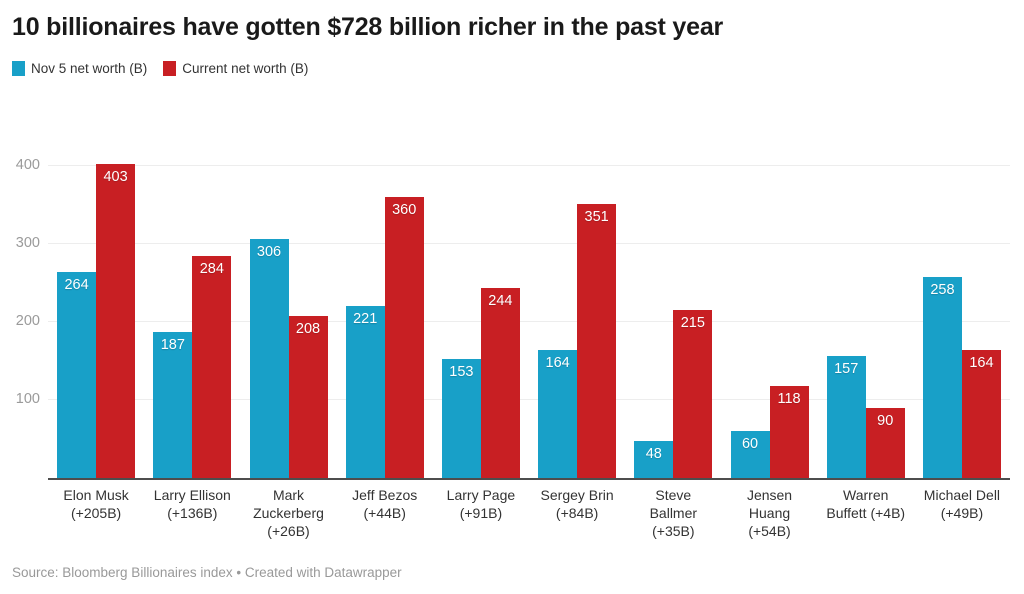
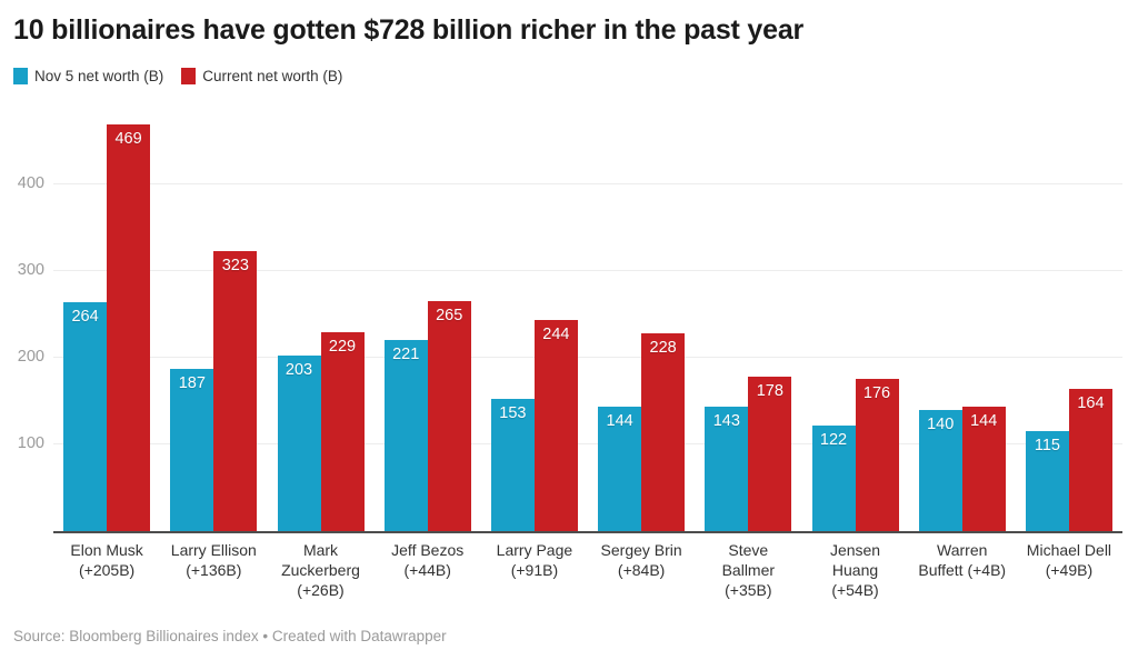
Current net worth (B)/Elon Musk (+205B): 403 -> 469
Current net worth (B)/Larry Ellison (+136B): 284 -> 323
Nov 5 net worth (B)/Mark Zuckerberg (+26B): 306 -> 203
Current net worth (B)/Mark Zuckerberg (+26B): 208 -> 229
Current net worth (B)/Jeff Bezos (+44B): 360 -> 265
Nov 5 net worth (B)/Sergey Brin (+84B): 164 -> 144
Current net worth (B)/Sergey Brin (+84B): 351 -> 228
Nov 5 net worth (B)/Steve Ballmer (+35B): 48 -> 143
Current net worth (B)/Steve Ballmer (+35B): 215 -> 178
Nov 5 net worth (B)/Jensen Huang (+54B): 60 -> 122
Current net worth (B)/Jensen Huang (+54B): 118 -> 176
Nov 5 net worth (B)/Warren Buffett (+4B): 157 -> 140
Current net worth (B)/Warren Buffett (+4B): 90 -> 144
Nov 5 net worth (B)/Michael Dell (+49B): 258 -> 115
